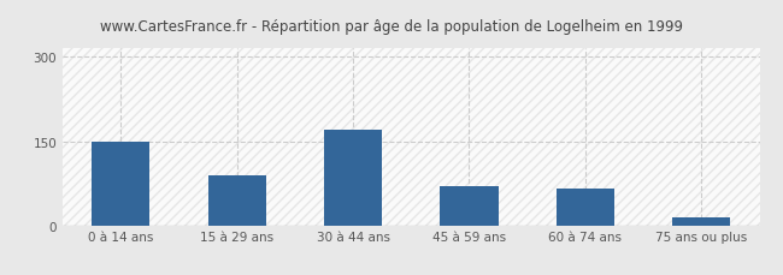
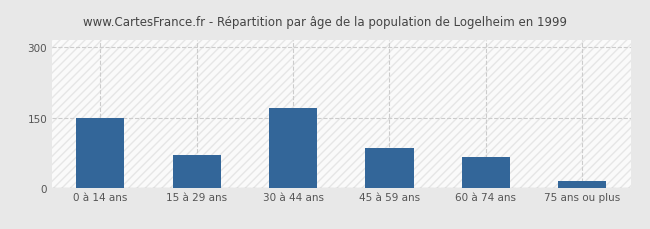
15 à 29 ans: 90 -> 70
45 à 59 ans: 70 -> 85
